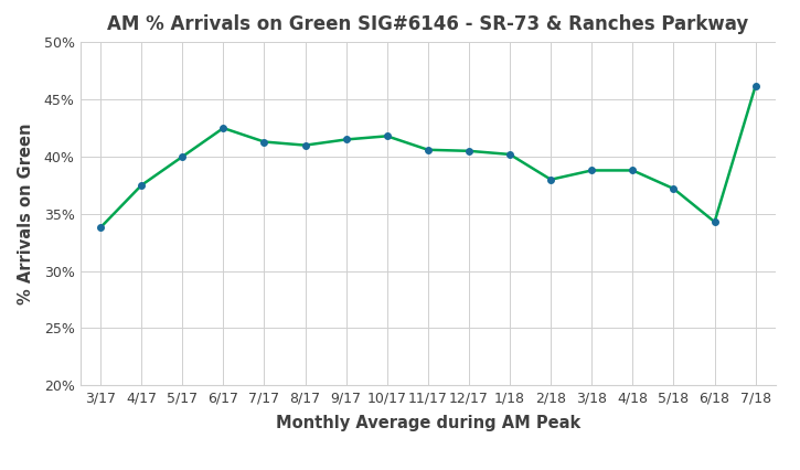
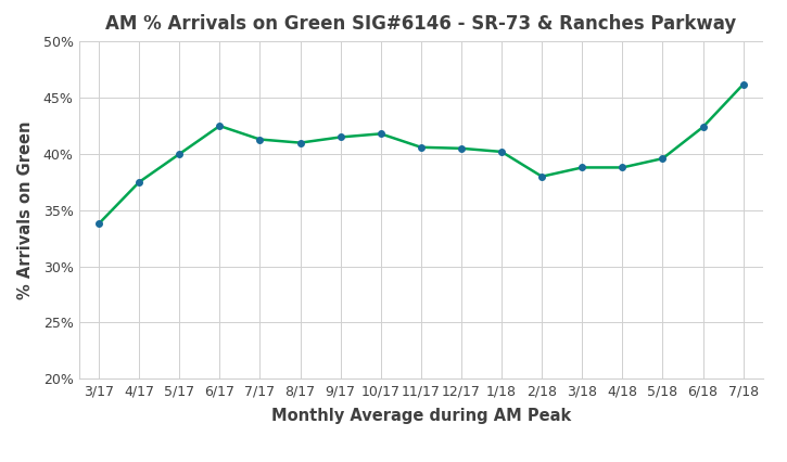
5/18: 37.2% -> 39.6%
6/18: 34.3% -> 42.4%
